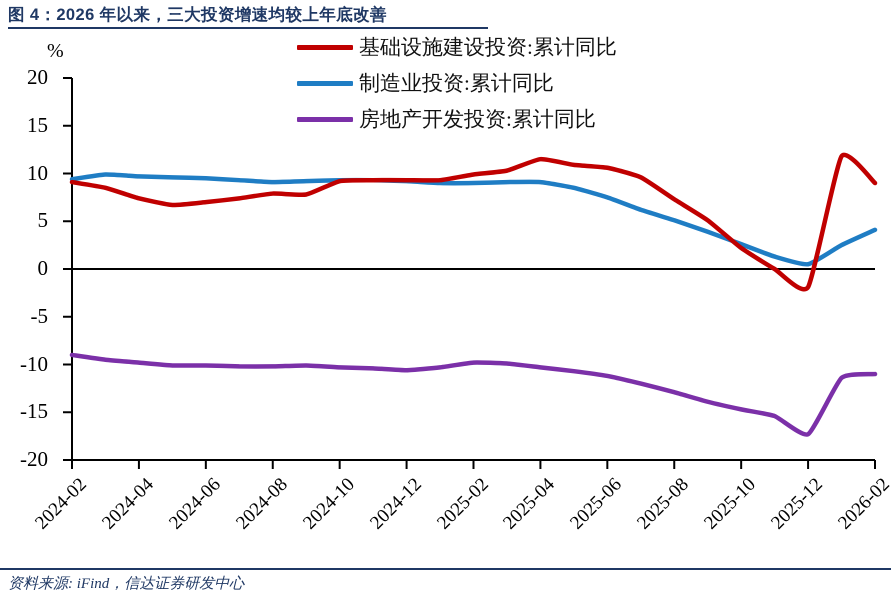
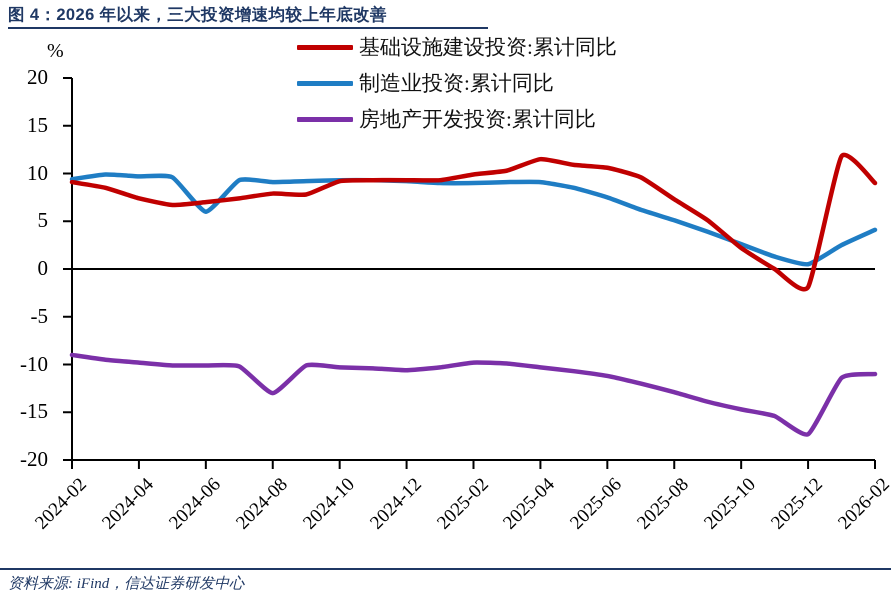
制造业投资:累计同比/2024-06: 10 -> 6
房地产开发投资:累计同比/2024-08: -10 -> -13
